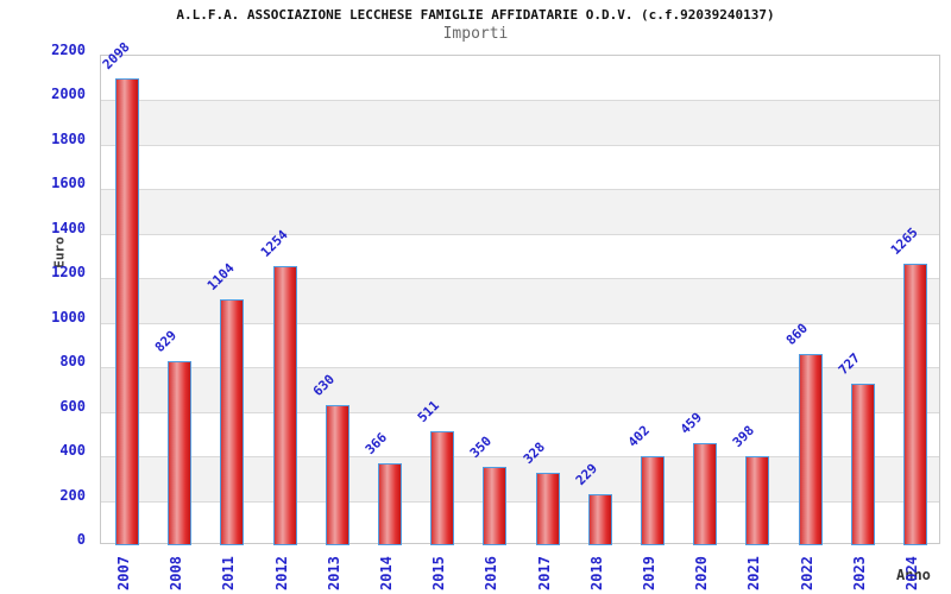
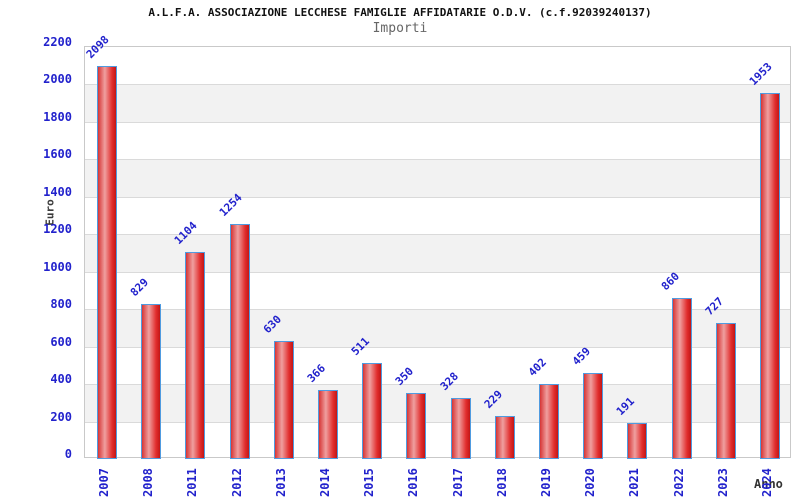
2021: 398 -> 191
2024: 1265 -> 1953
